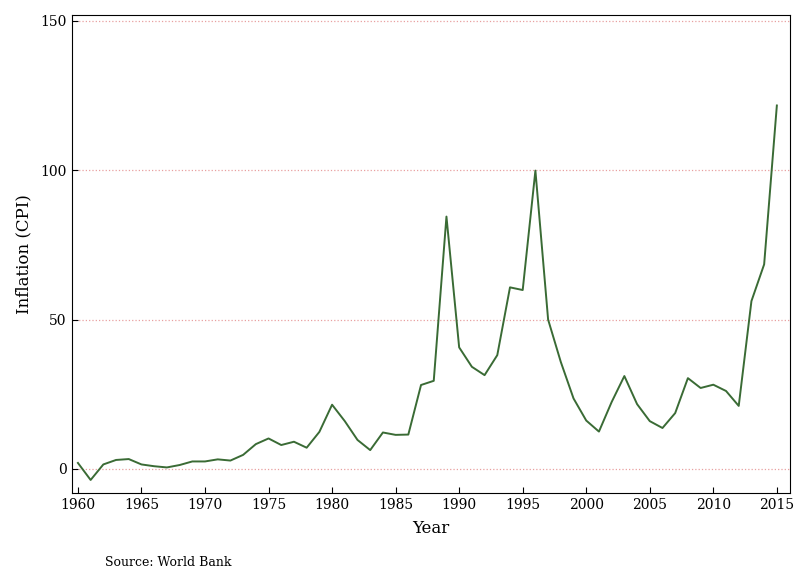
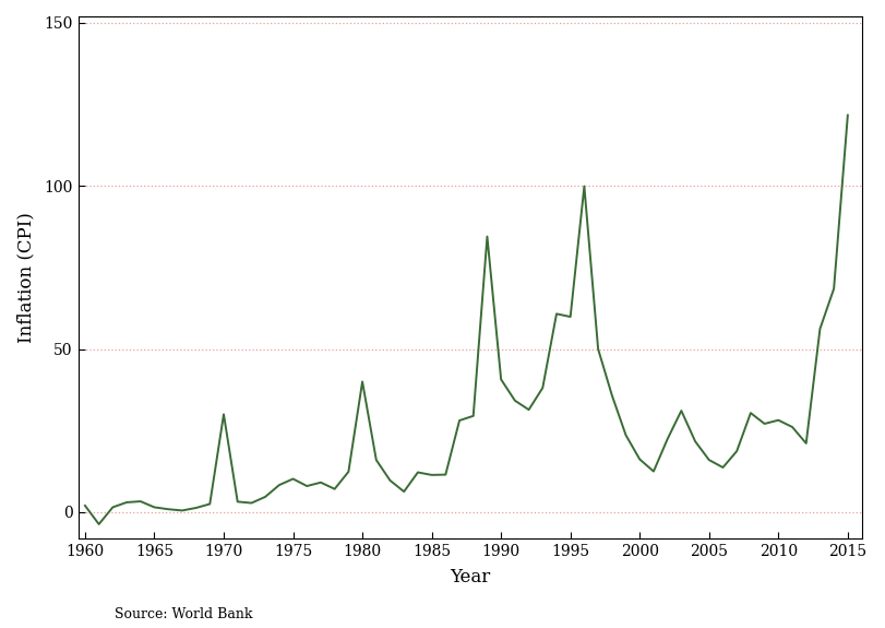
1970: 2.5 -> 30.0
1980: 21.5 -> 40.0
